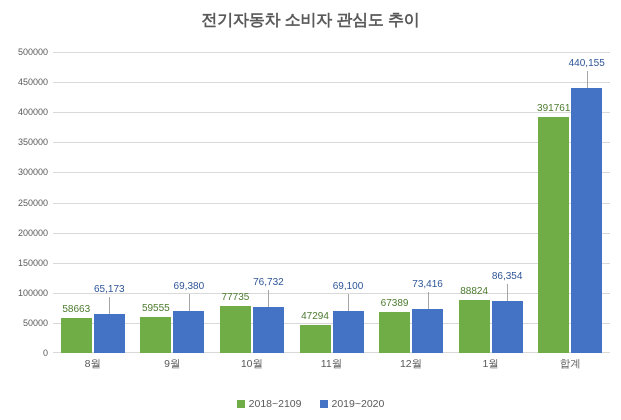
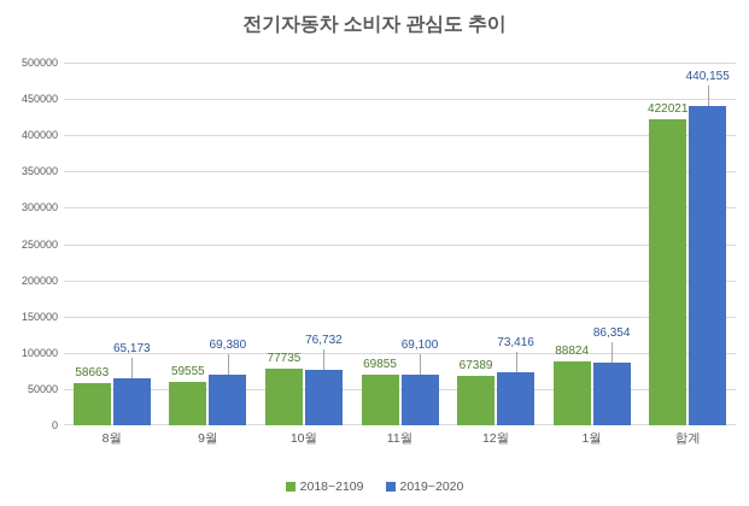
2018~2109/11월: 47294 -> 69855
2018~2109/합계: 391761 -> 422021
